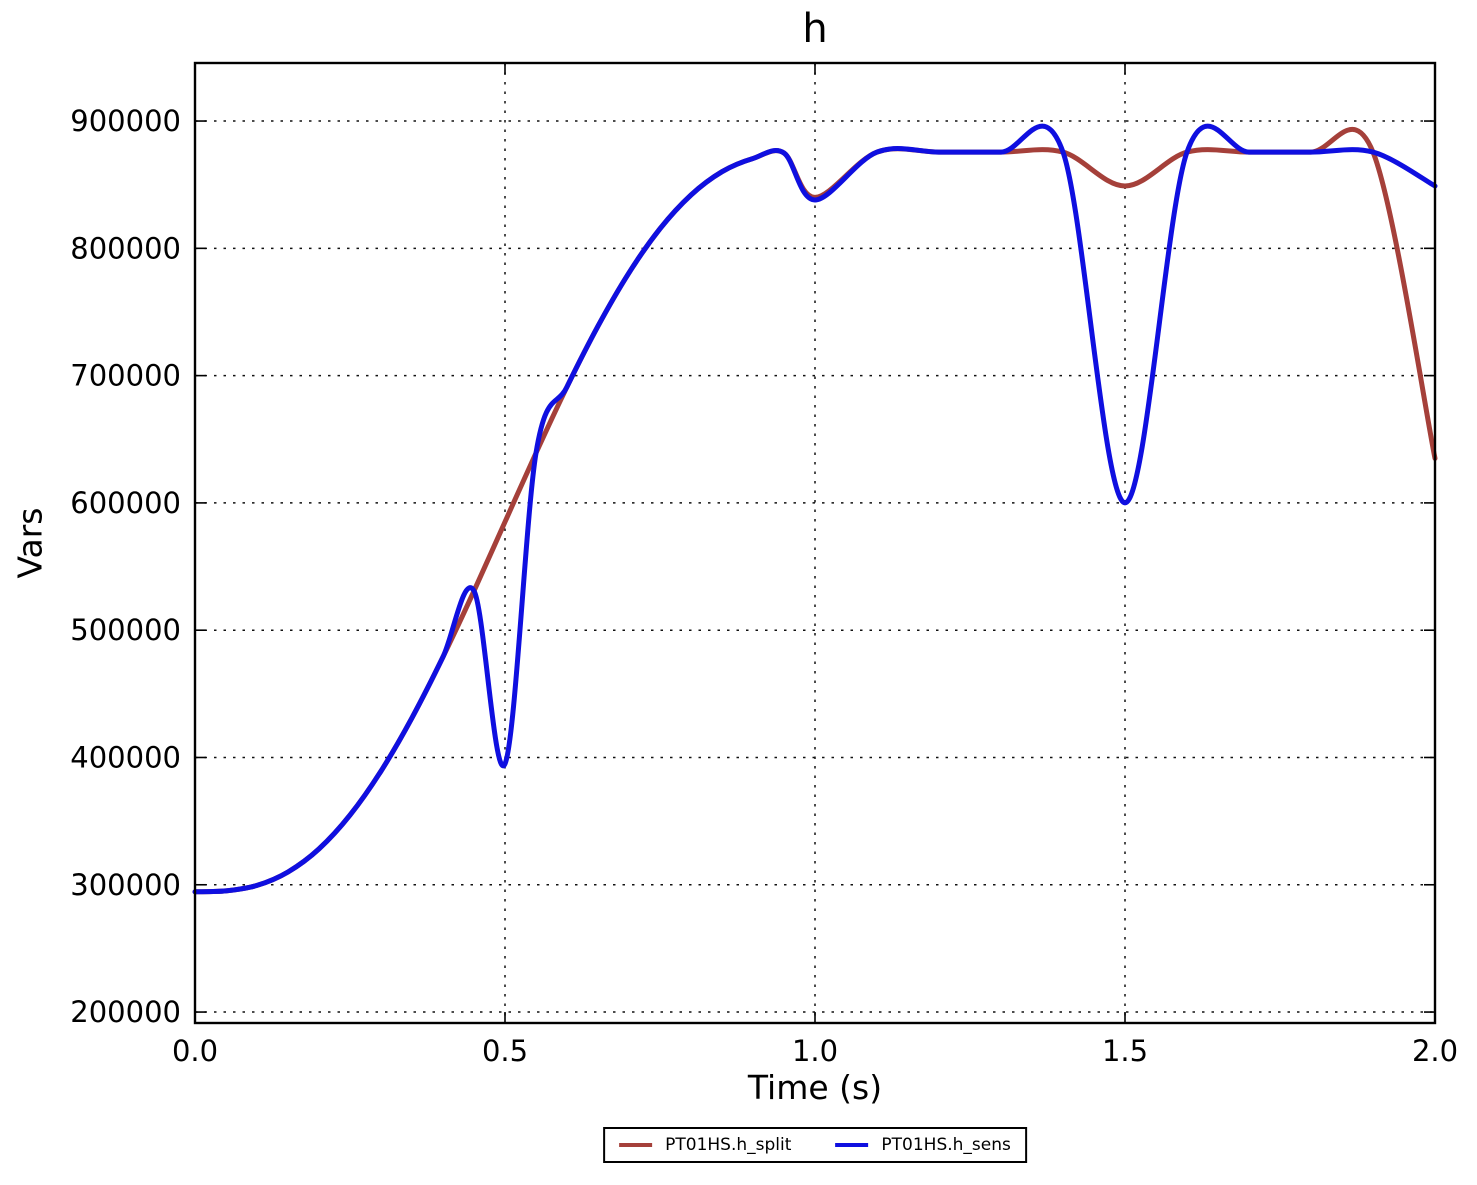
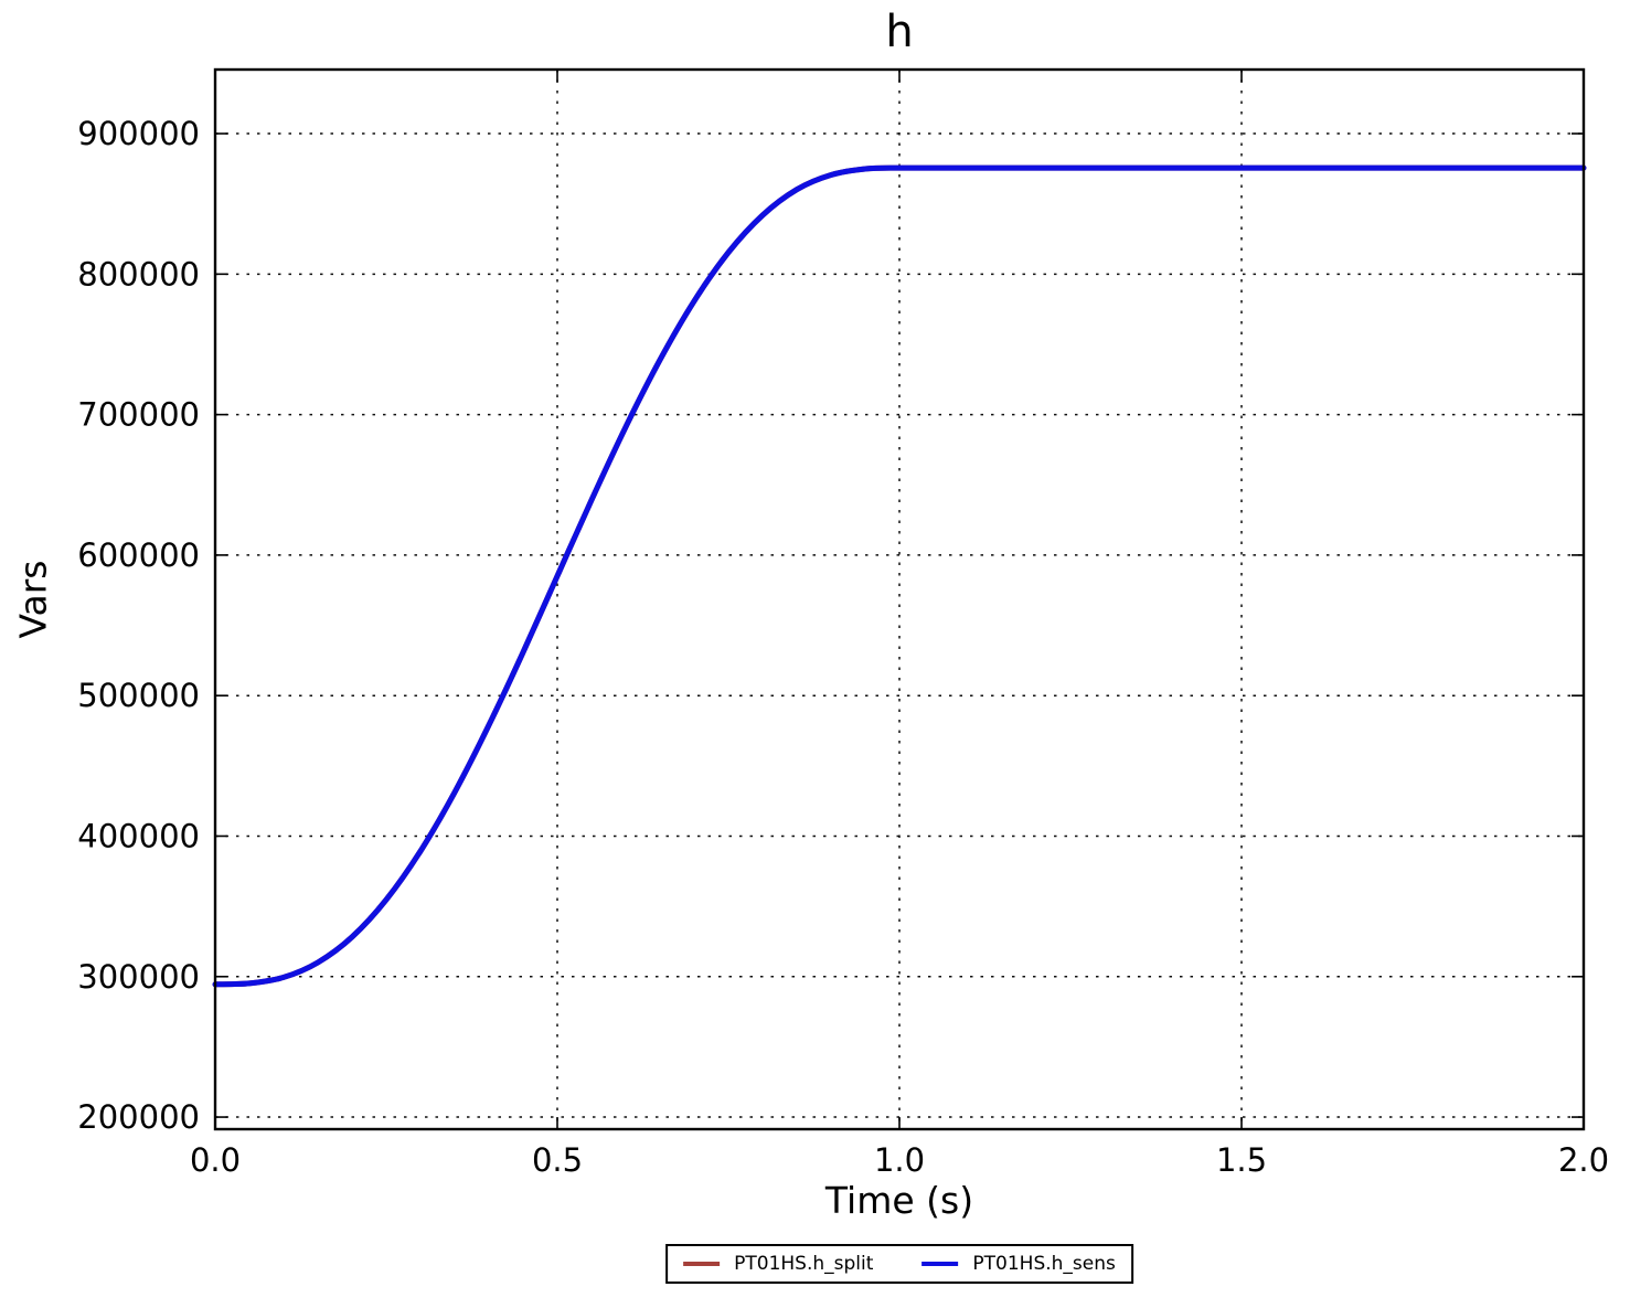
PT01HS.h_sens/0.5: 395000 -> 585000
PT01HS.h_split/1.0: 840000 -> 876000
PT01HS.h_sens/1.0: 838000 -> 876000
PT01HS.h_split/1.5: 849000 -> 876000
PT01HS.h_sens/1.5: 600000 -> 876000
PT01HS.h_split/2.0: 635000 -> 876000
PT01HS.h_sens/2.0: 849000 -> 876000
